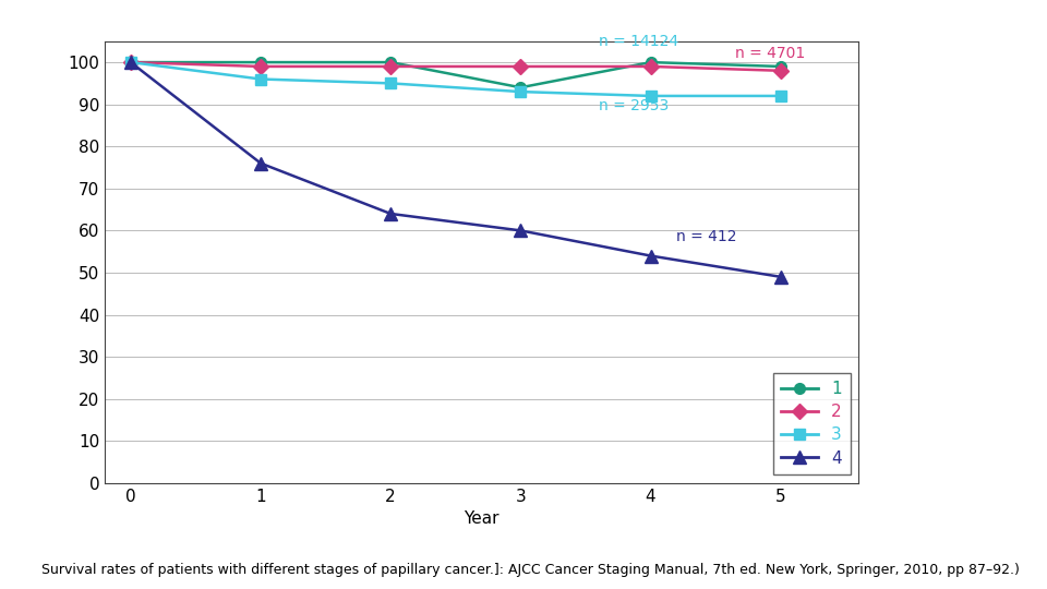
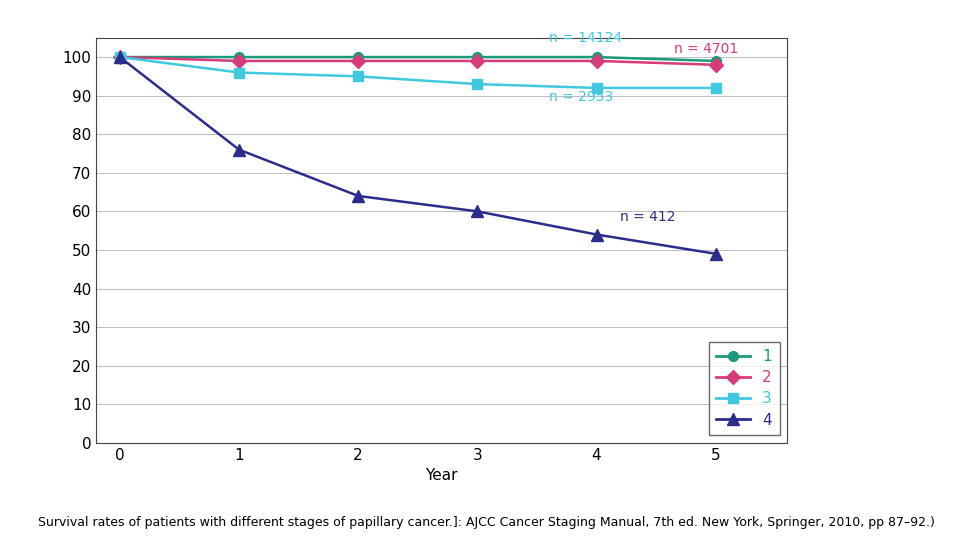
1/3: 94 -> 100
